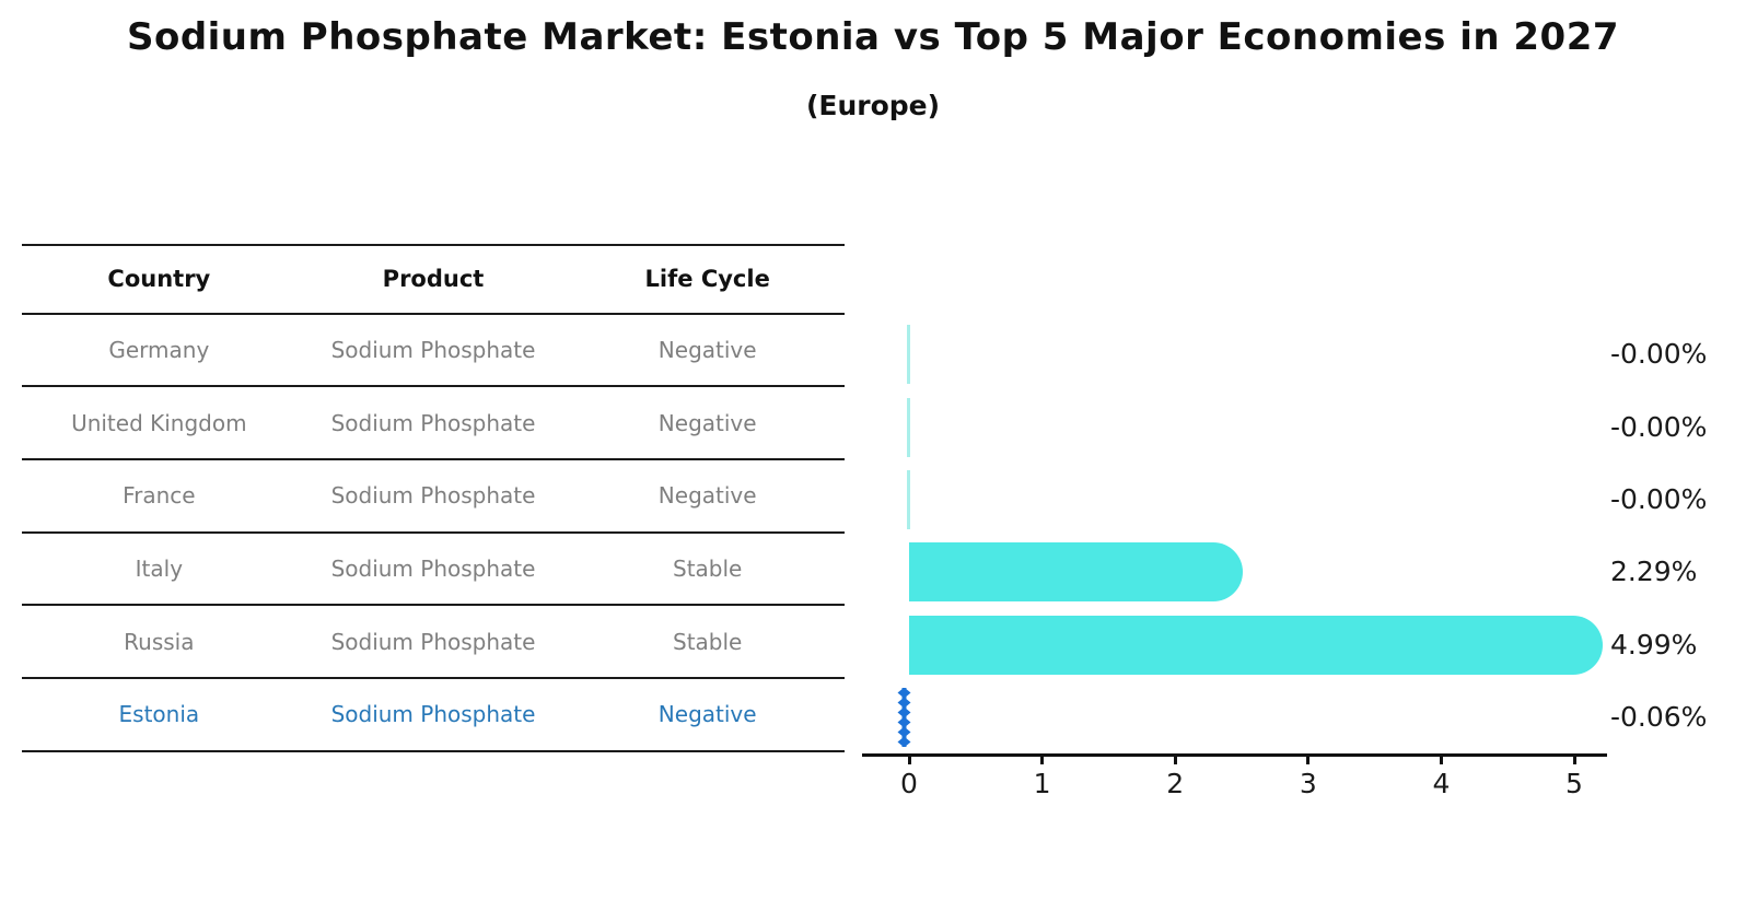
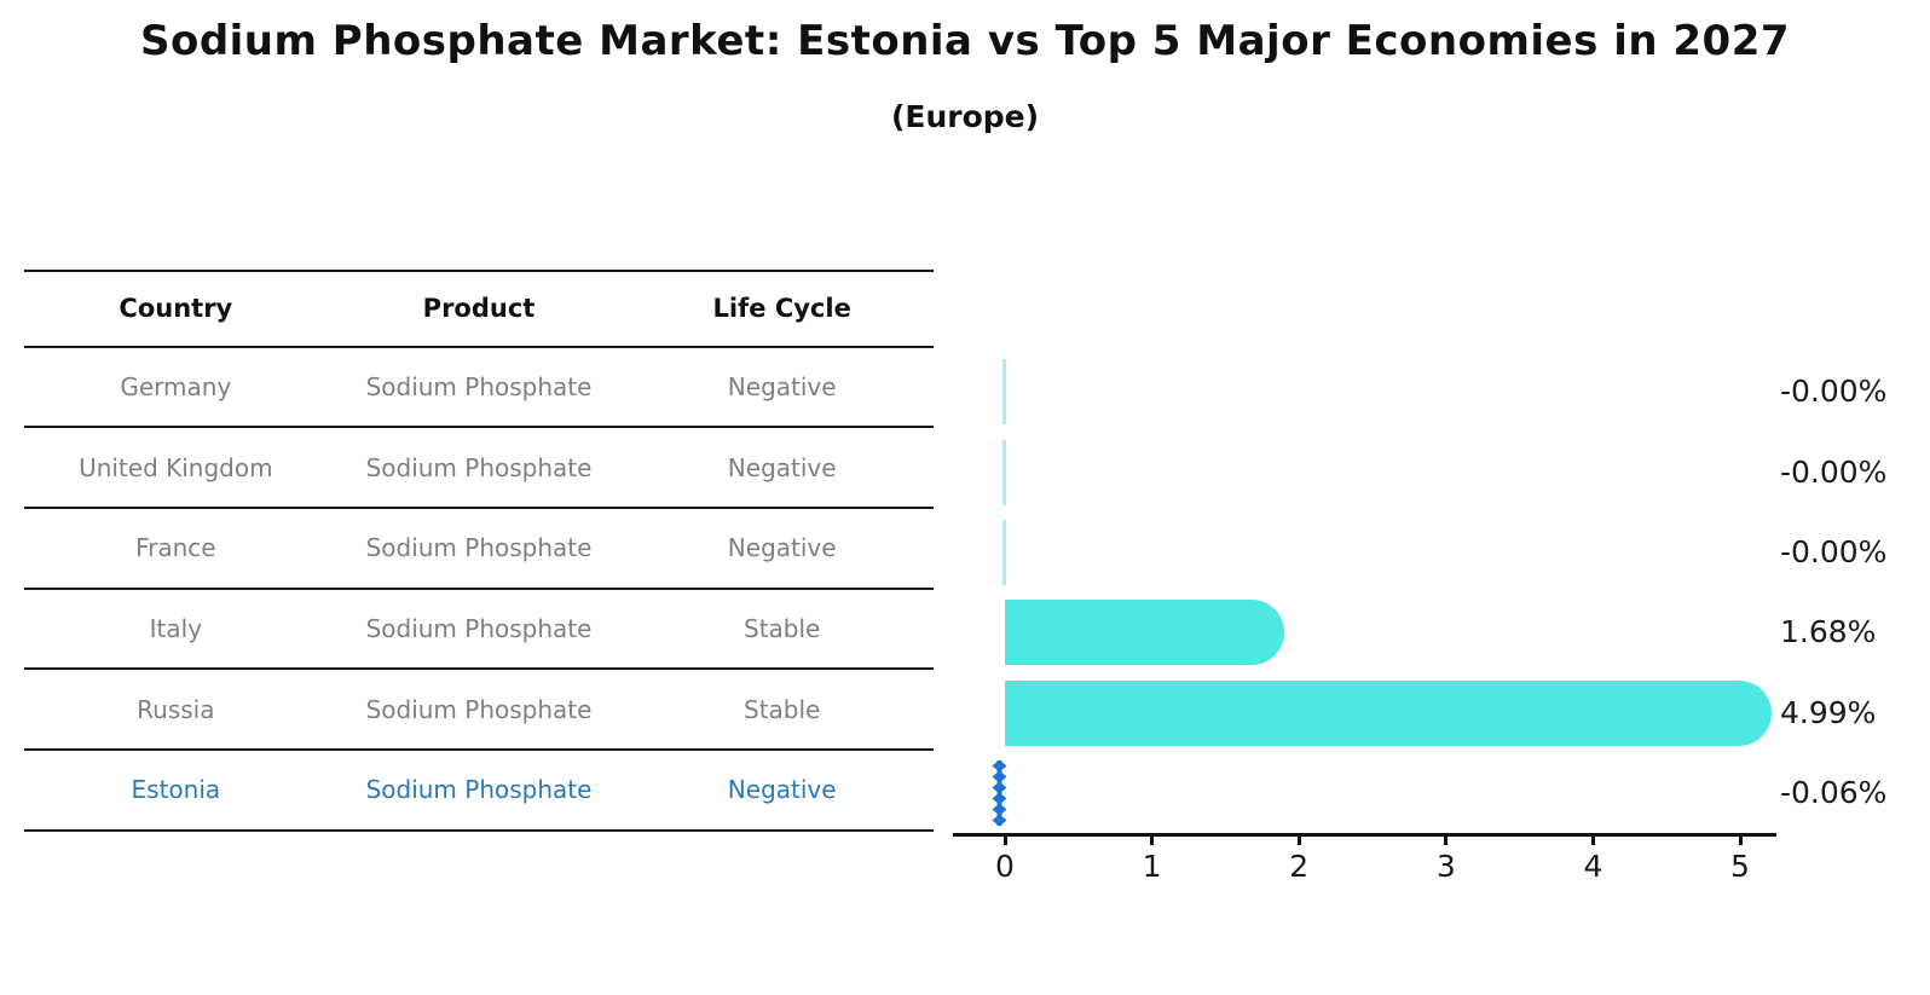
Italy: 2.29% -> 1.68%
